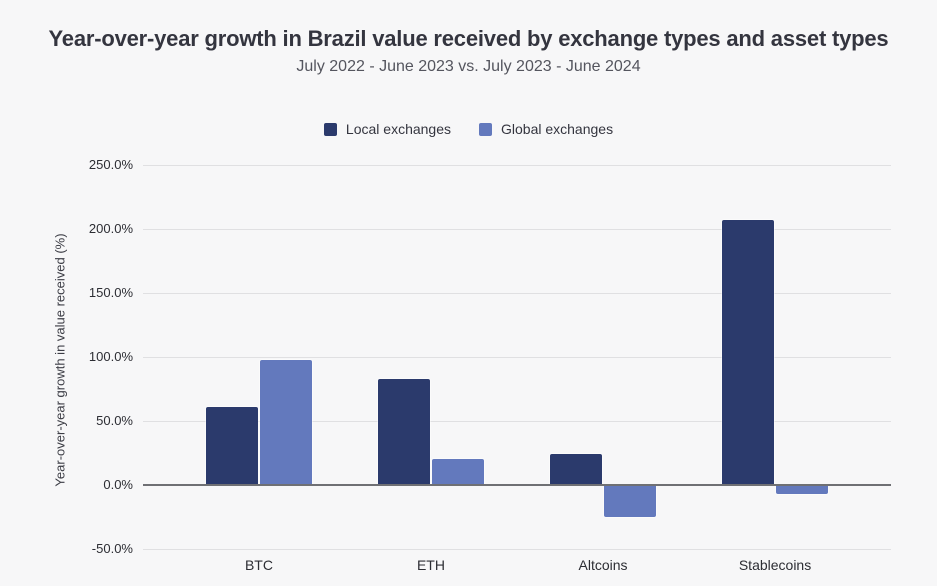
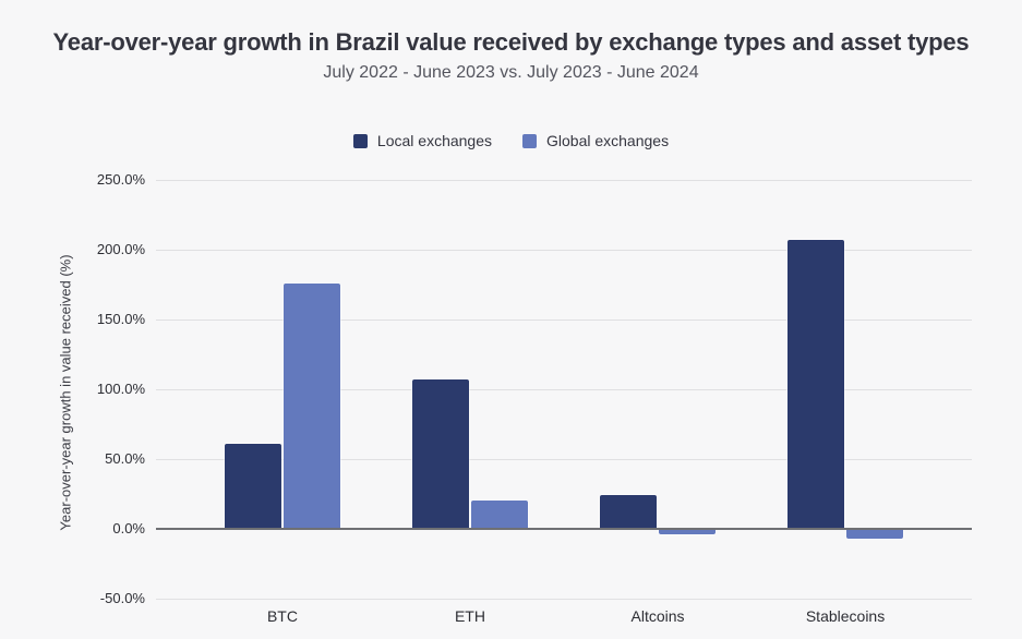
Global exchanges/BTC: 98% -> 176%
Local exchanges/ETH: 83% -> 107%
Global exchanges/Altcoins: -25% -> -4%
